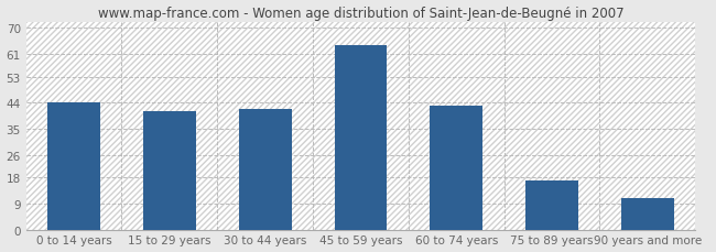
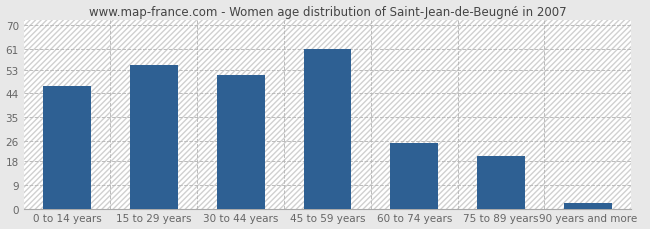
0 to 14 years: 44 -> 47
15 to 29 years: 41 -> 55
30 to 44 years: 42 -> 51
45 to 59 years: 64 -> 61
60 to 74 years: 43 -> 25
75 to 89 years: 17 -> 20
90 years and more: 11 -> 2
